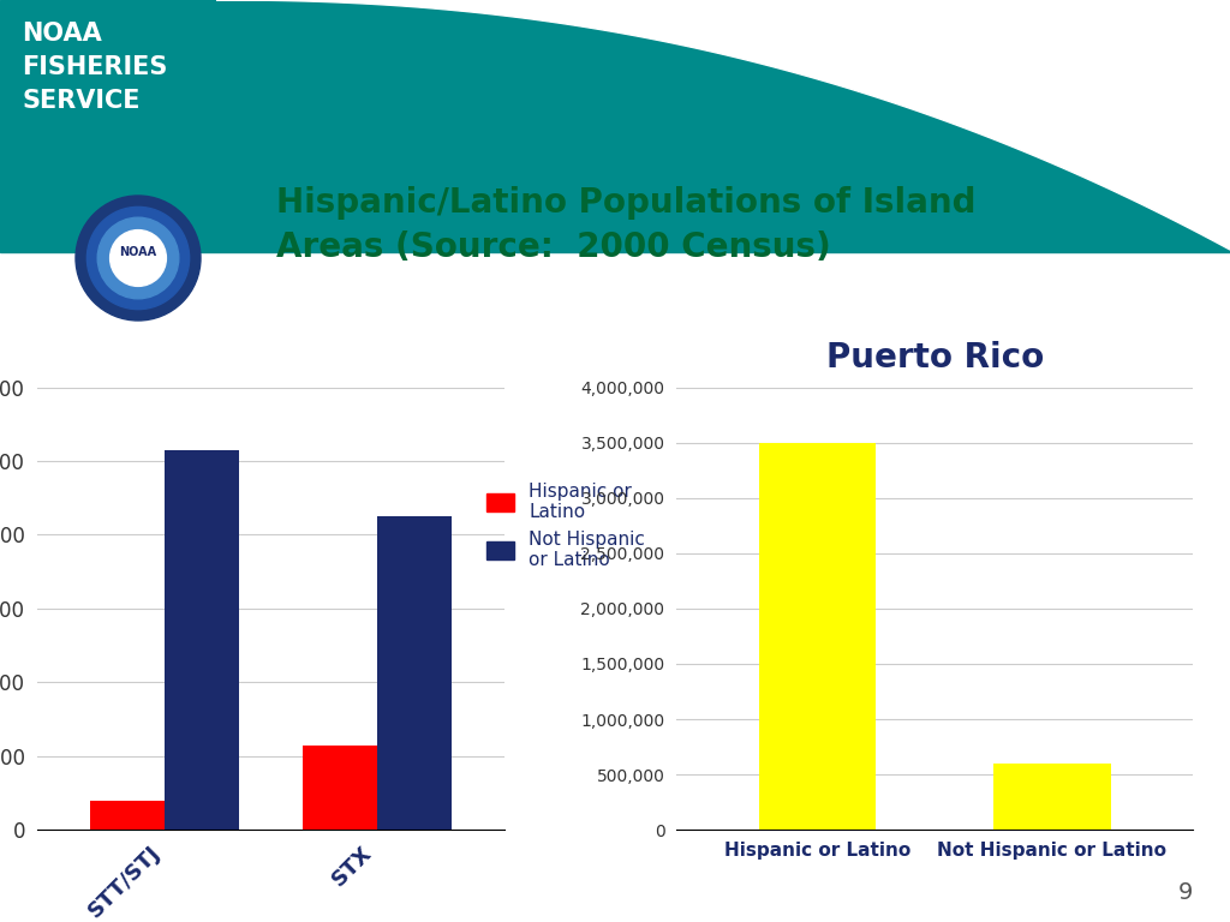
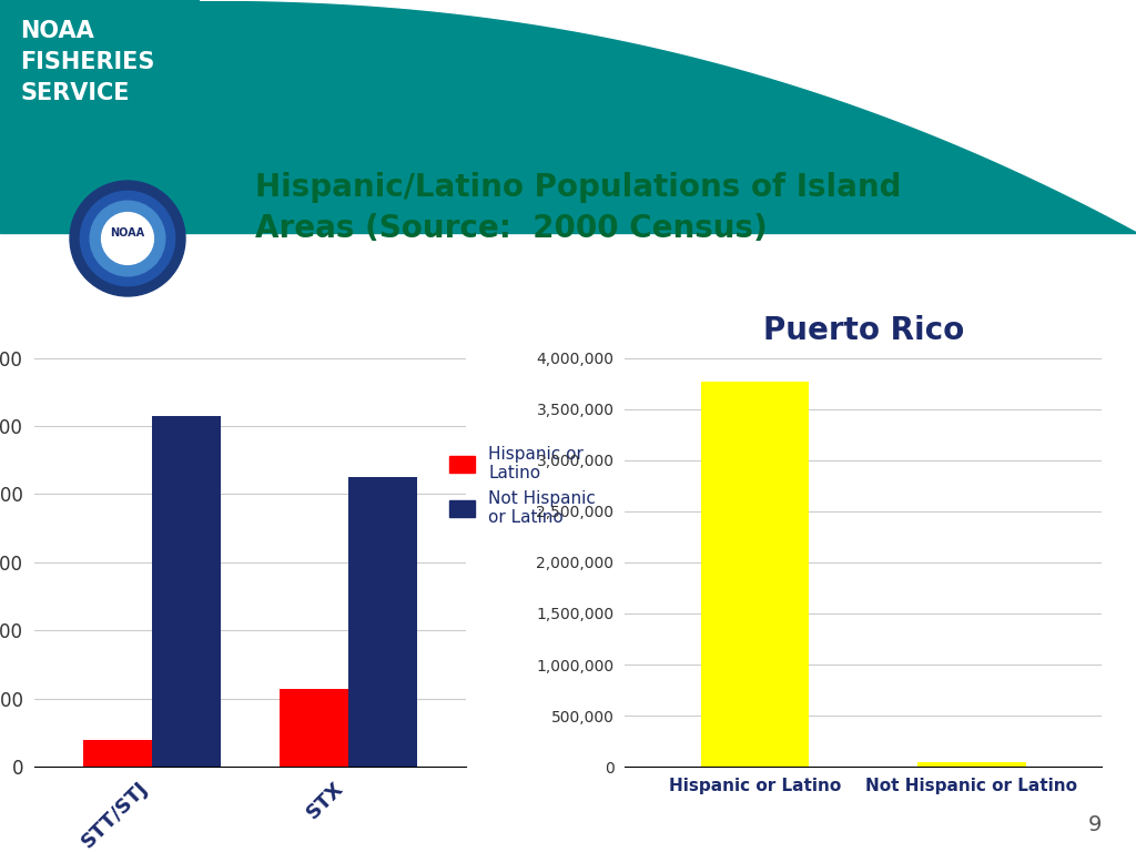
Puerto Rico/Hispanic or Latino: 3,500,000 -> 3,760,000
Puerto Rico/Not Hispanic or Latino: 600,000 -> 50,000
